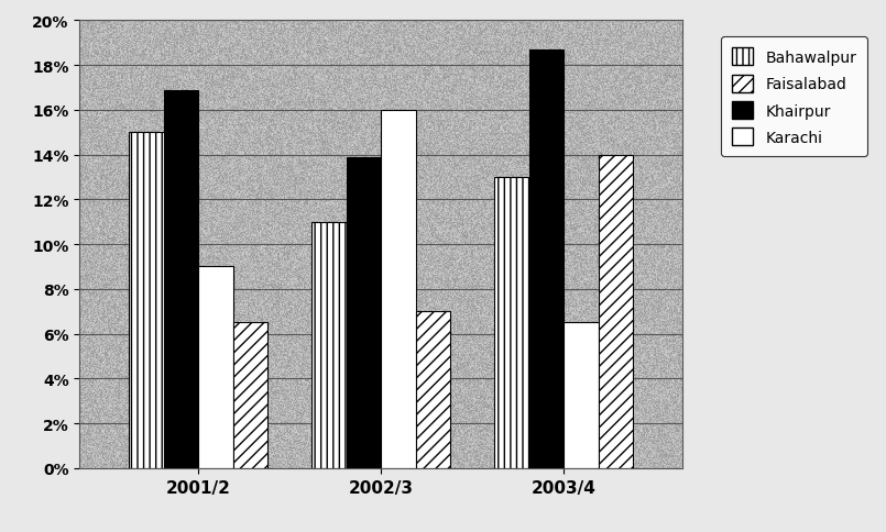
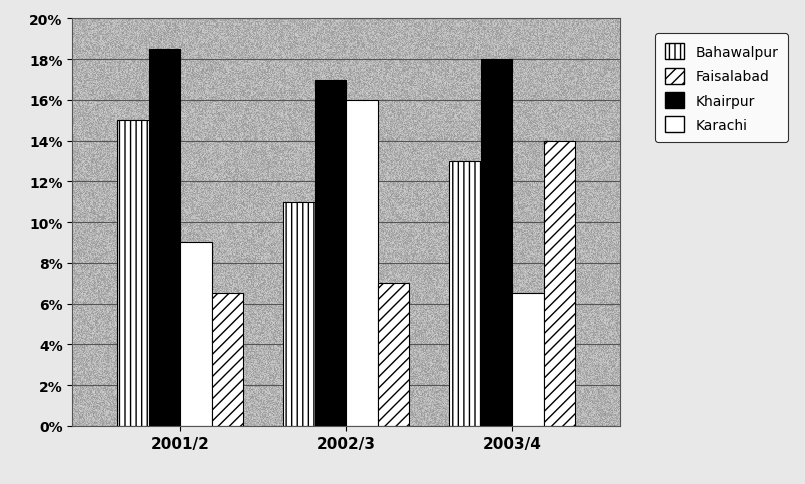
Khairpur/2001/2: 16.9% -> 18.5%
Khairpur/2002/3: 13.9% -> 17.0%
Khairpur/2003/4: 18.7% -> 18.0%
